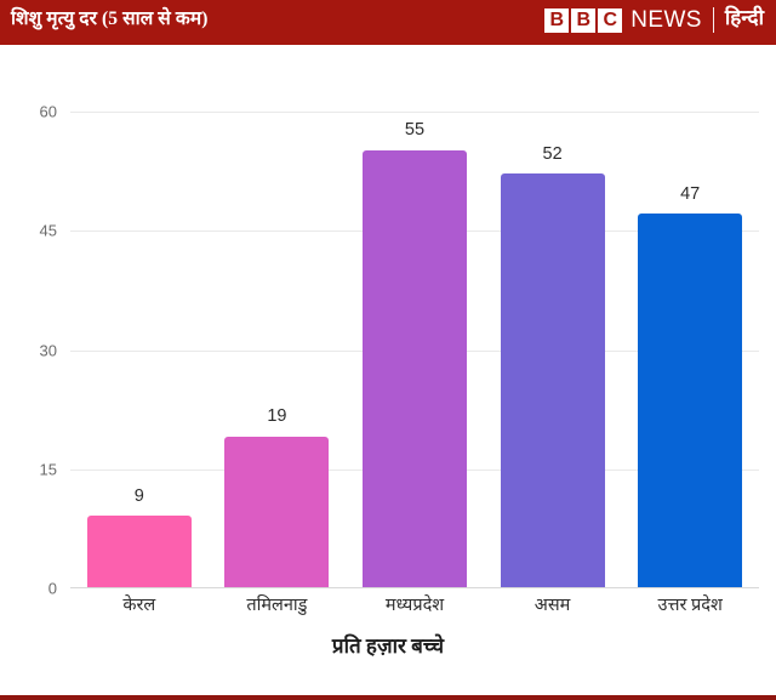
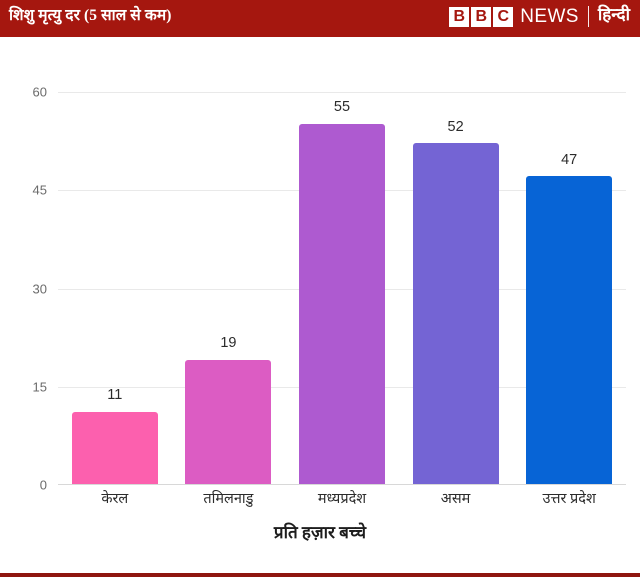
केरल: 9 -> 11
